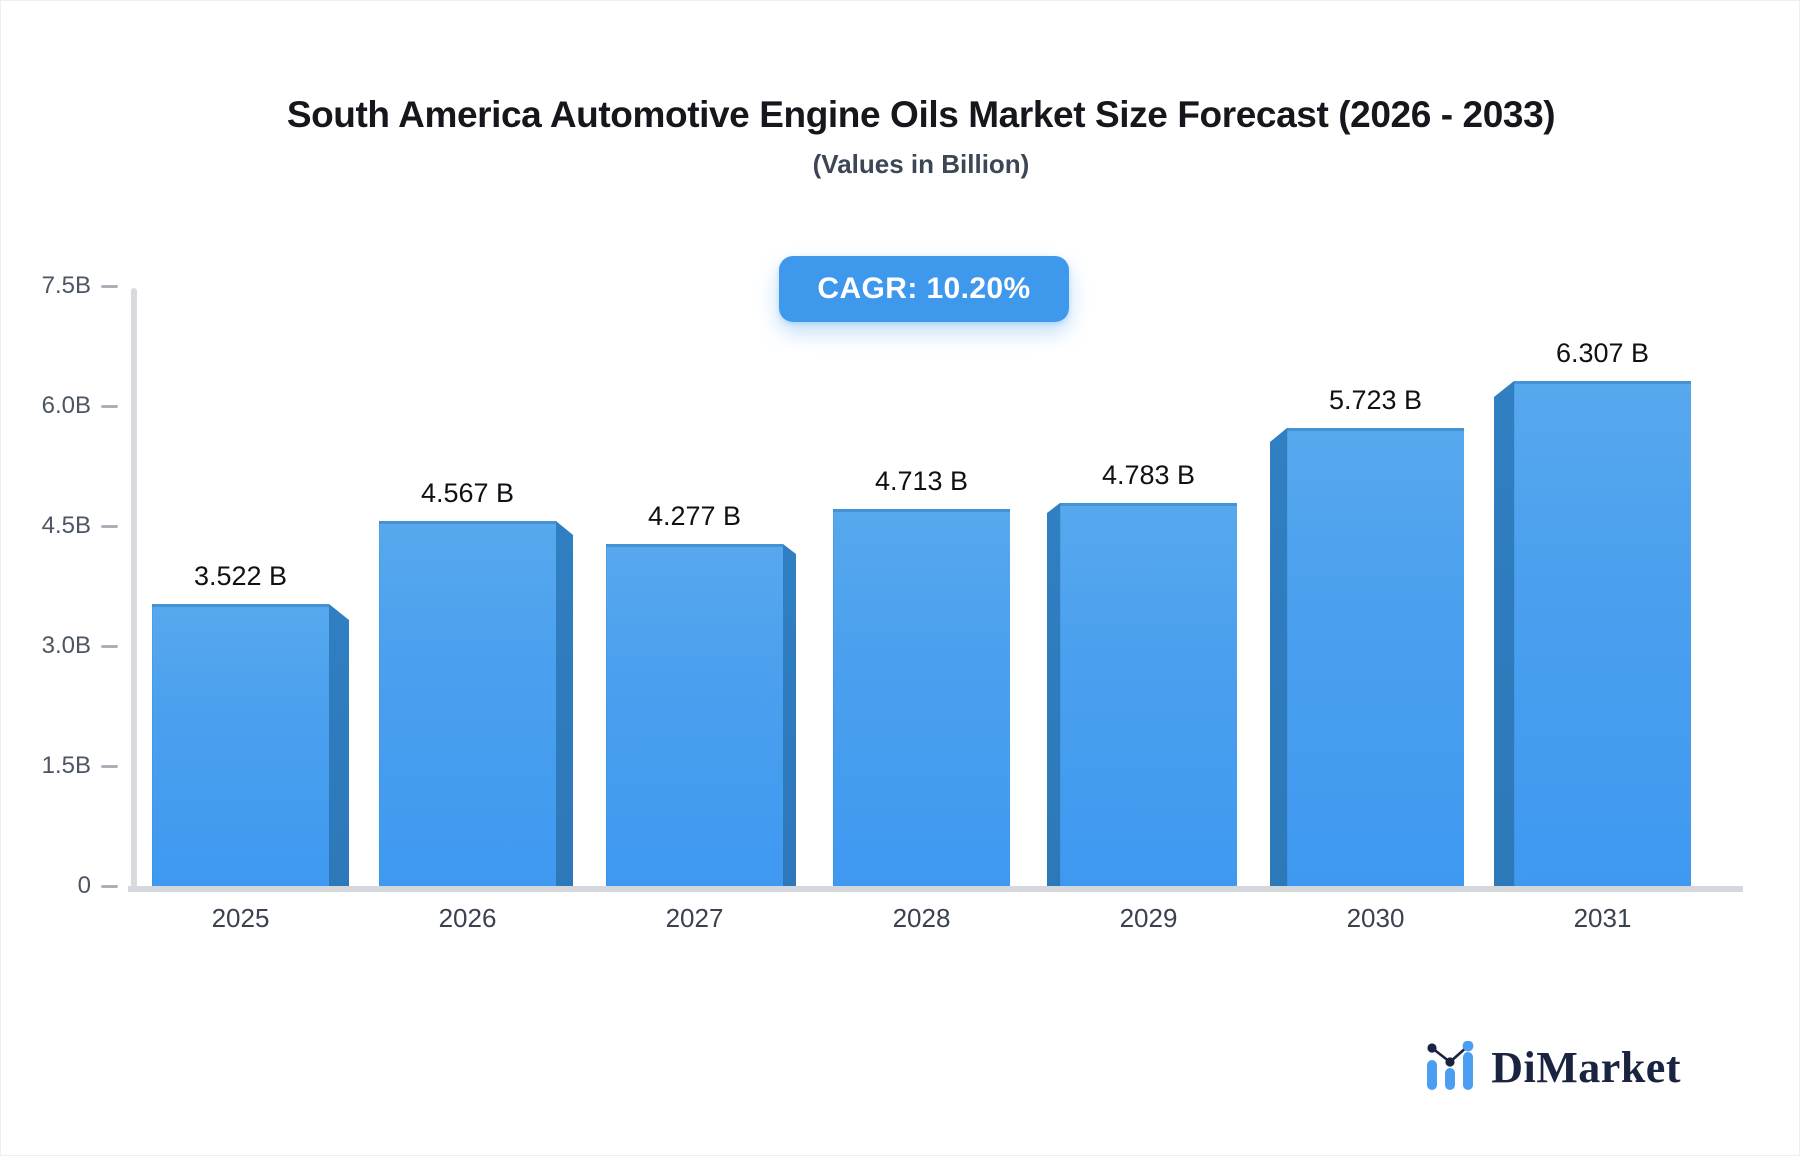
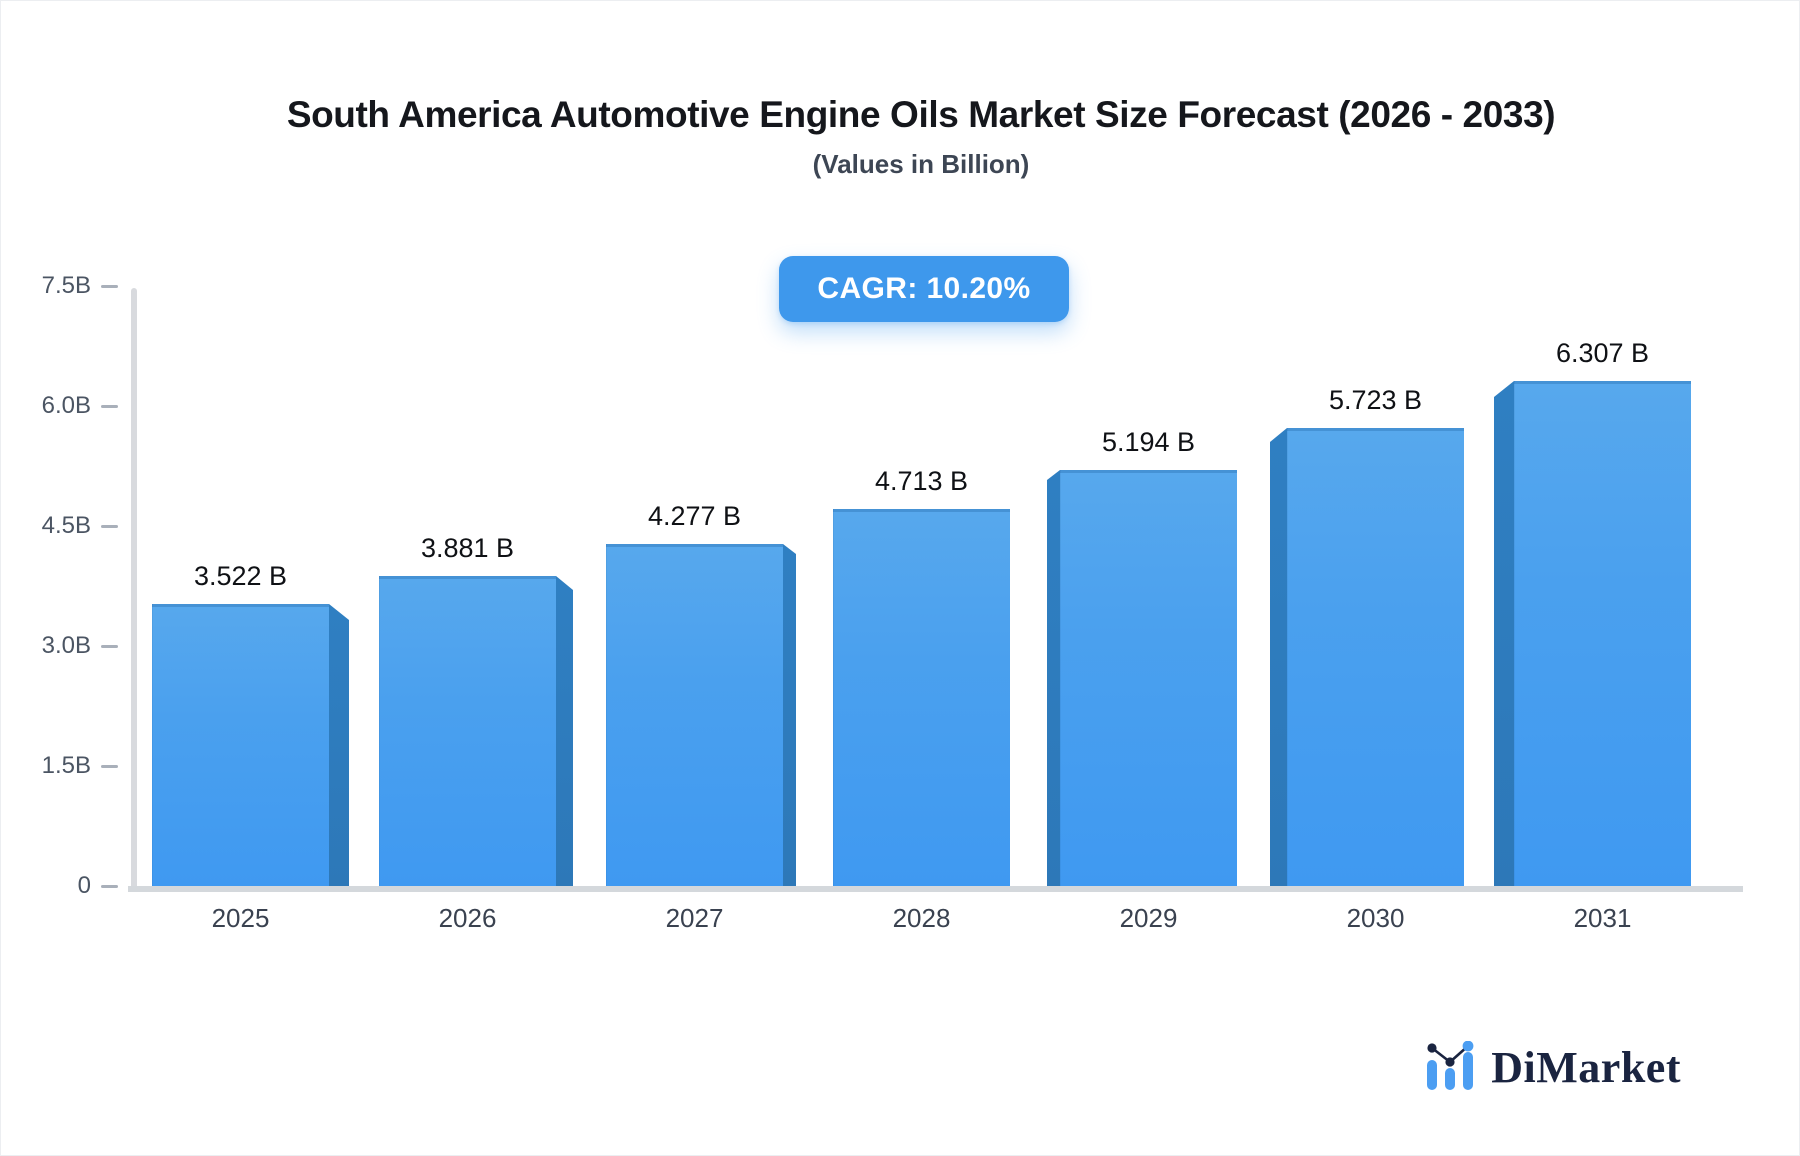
2026: 4.567 -> 3.881
2029: 4.783 -> 5.194
